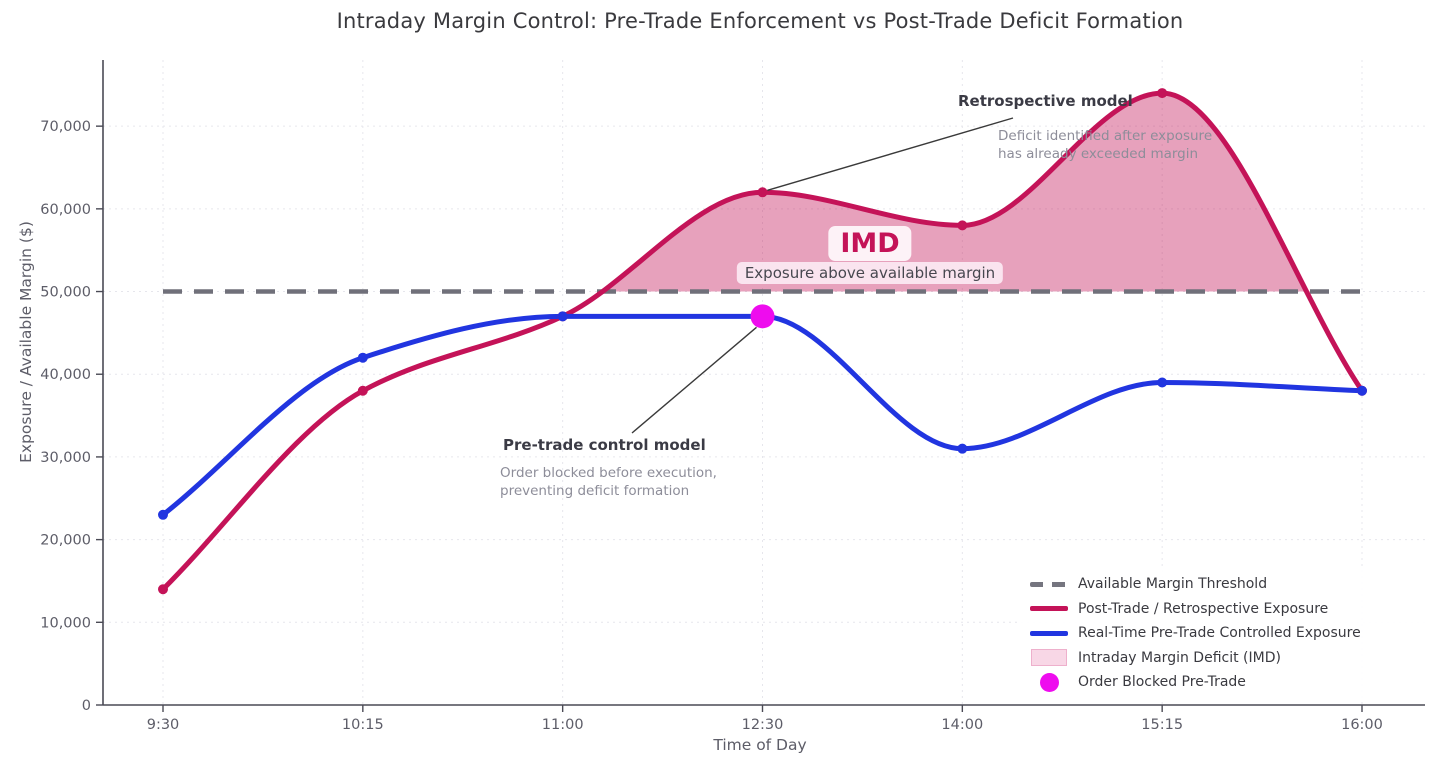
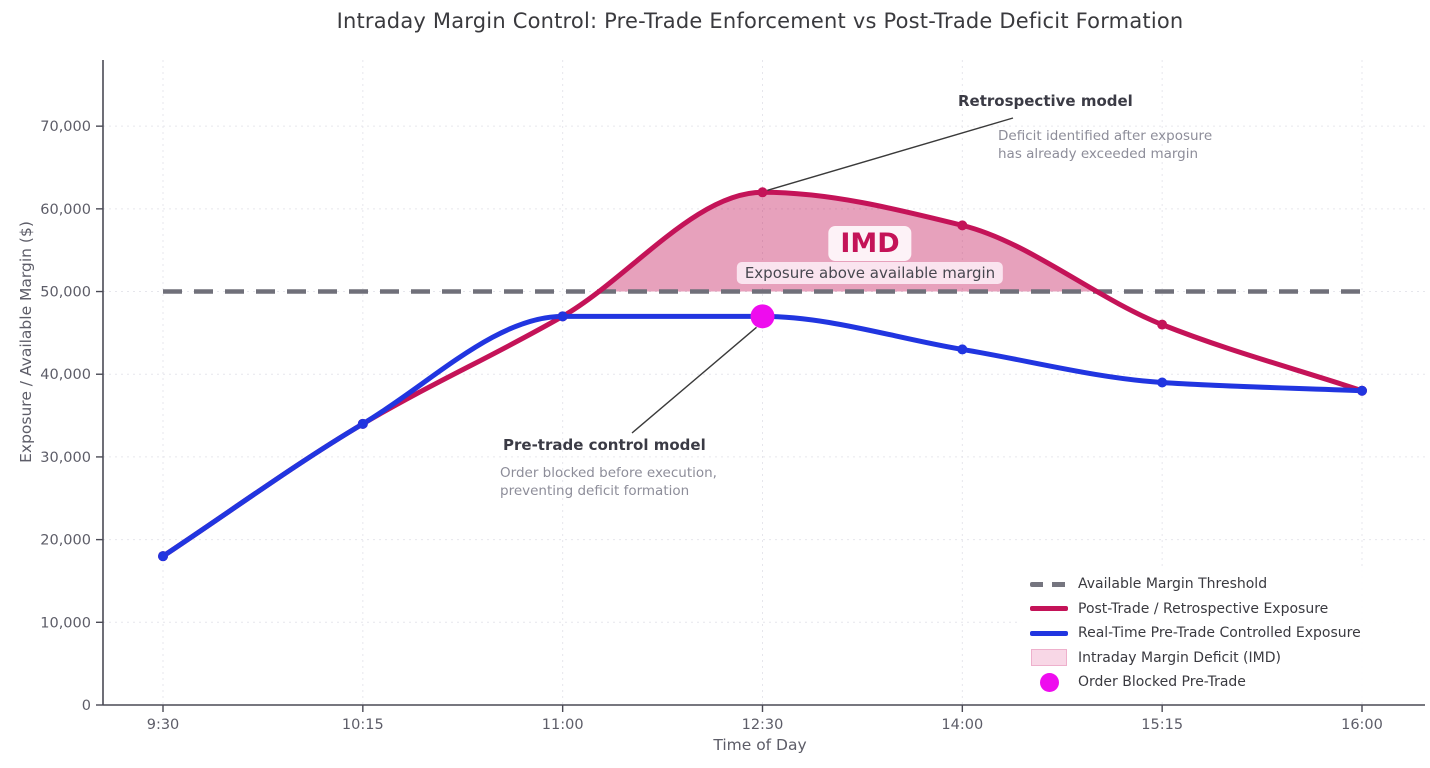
Post-Trade / Retrospective Exposure/9:30: 14000 -> 18000
Real-Time Pre-Trade Controlled Exposure/9:30: 23000 -> 18000
Post-Trade / Retrospective Exposure/10:15: 38000 -> 34000
Real-Time Pre-Trade Controlled Exposure/10:15: 42000 -> 34000
Real-Time Pre-Trade Controlled Exposure/14:00: 31000 -> 43000
Post-Trade / Retrospective Exposure/15:15: 74000 -> 46000
